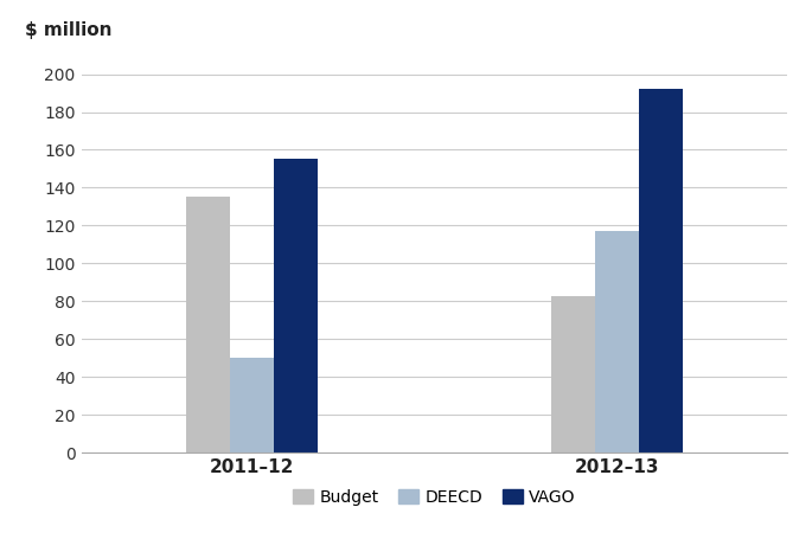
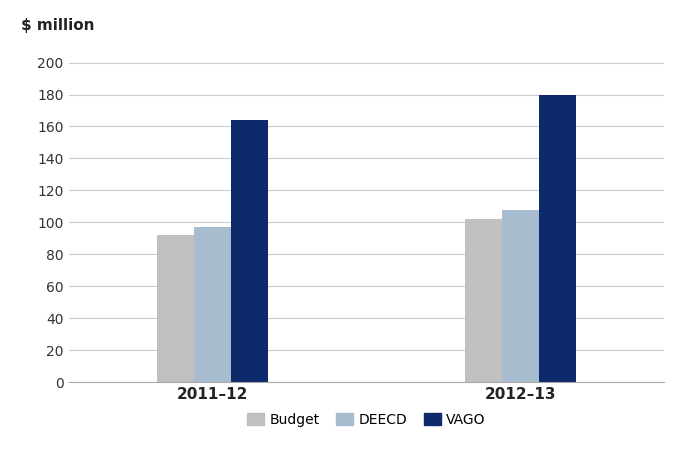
Budget/2011–12: 135 -> 92
DEECD/2011–12: 50 -> 97
VAGO/2011–12: 155 -> 164
Budget/2012–13: 83 -> 102
DEECD/2012–13: 117 -> 108
VAGO/2012–13: 192 -> 180
